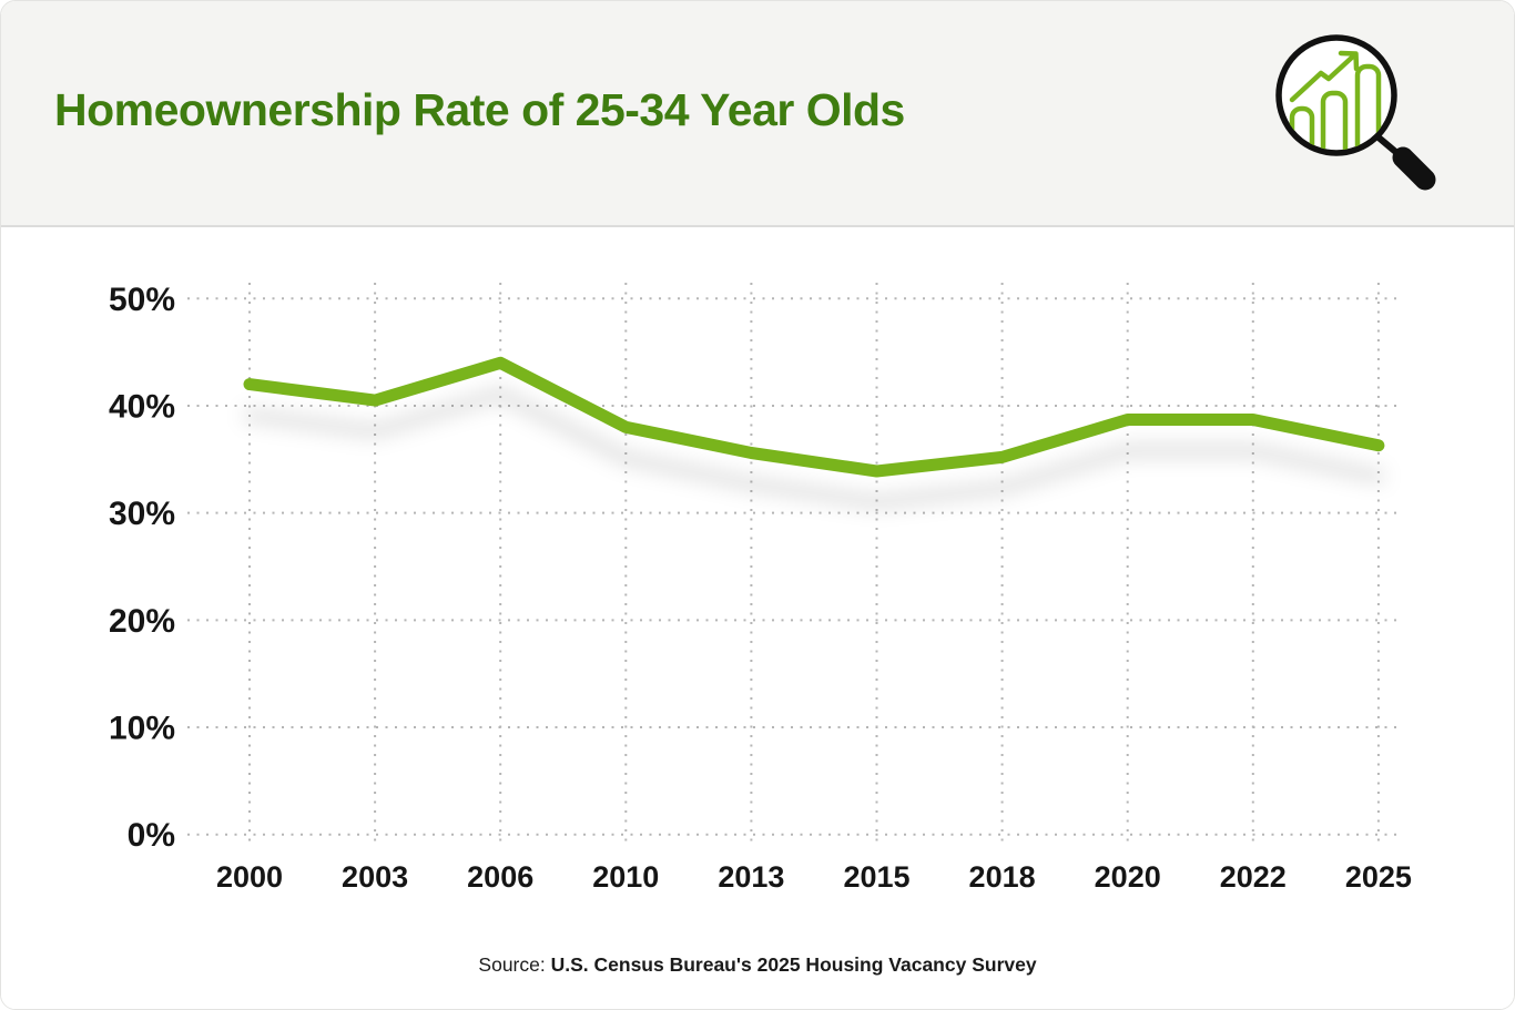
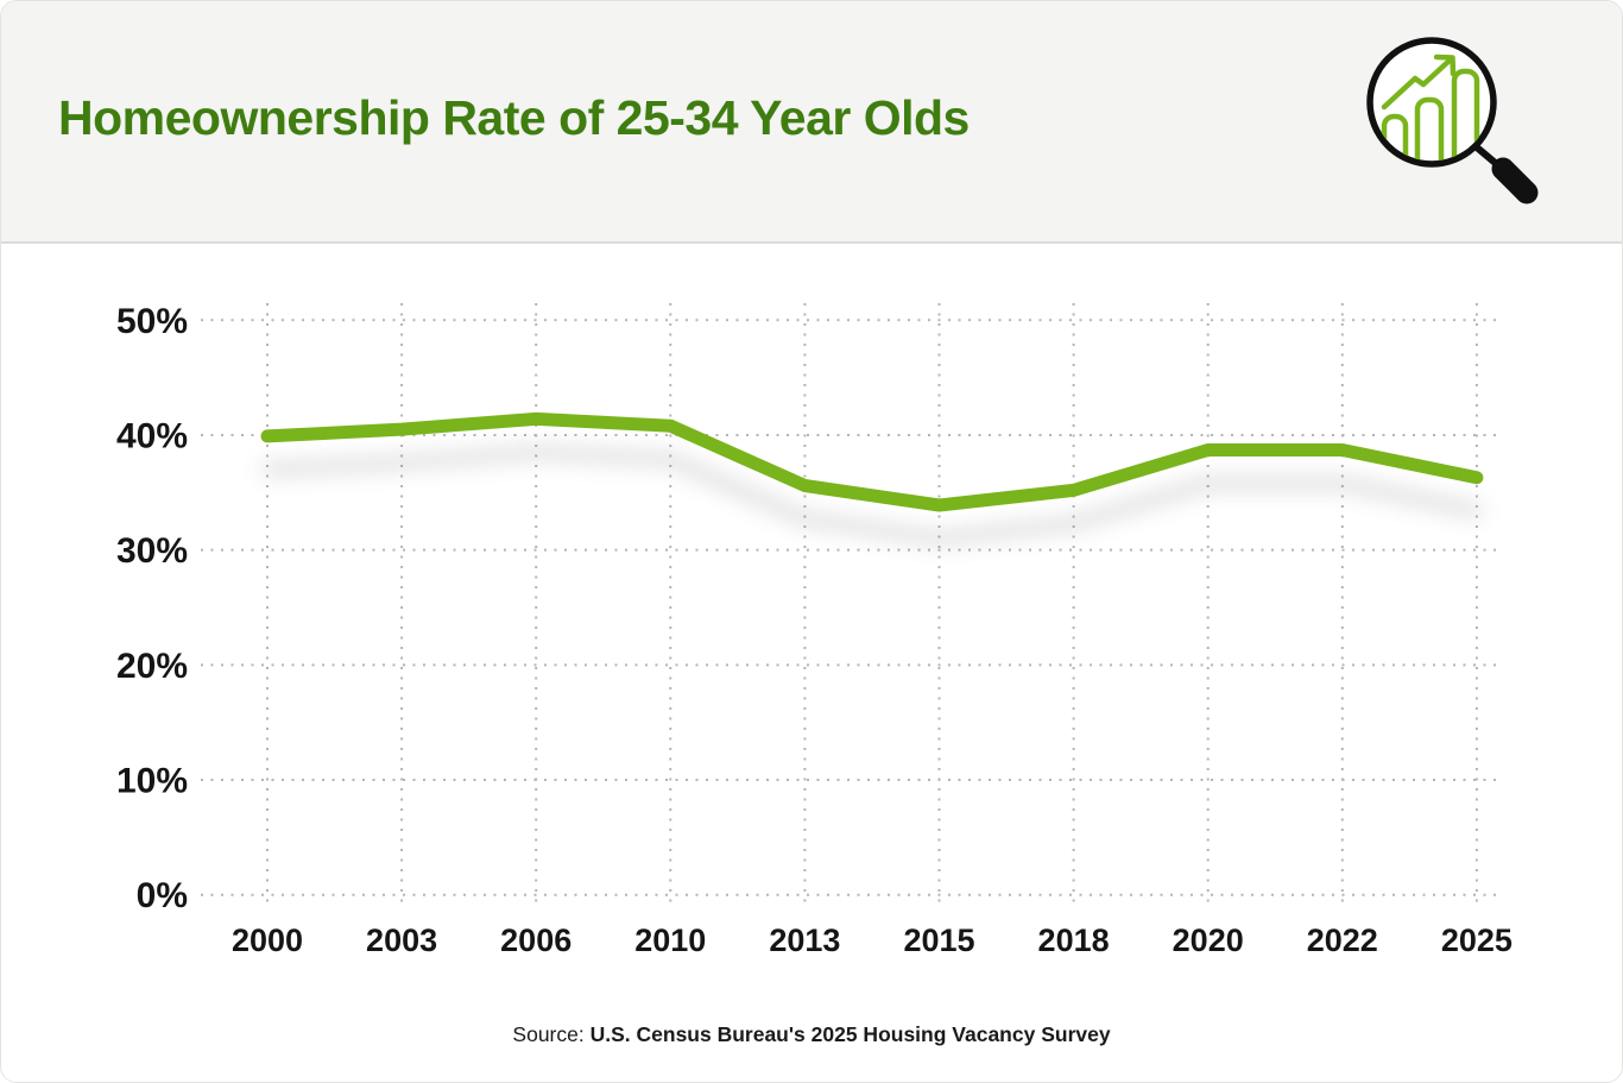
2000: 42% -> 40%
2006: 44% -> 41%
2010: 38% -> 41%
